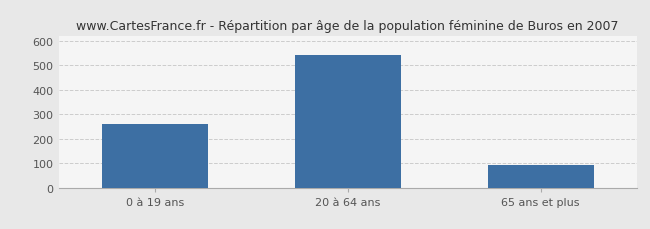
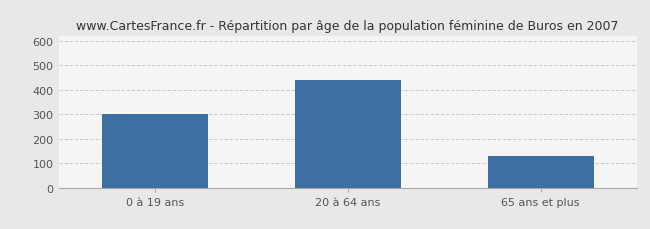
0 à 19 ans: 260 -> 300
20 à 64 ans: 540 -> 440
65 ans et plus: 92 -> 130
